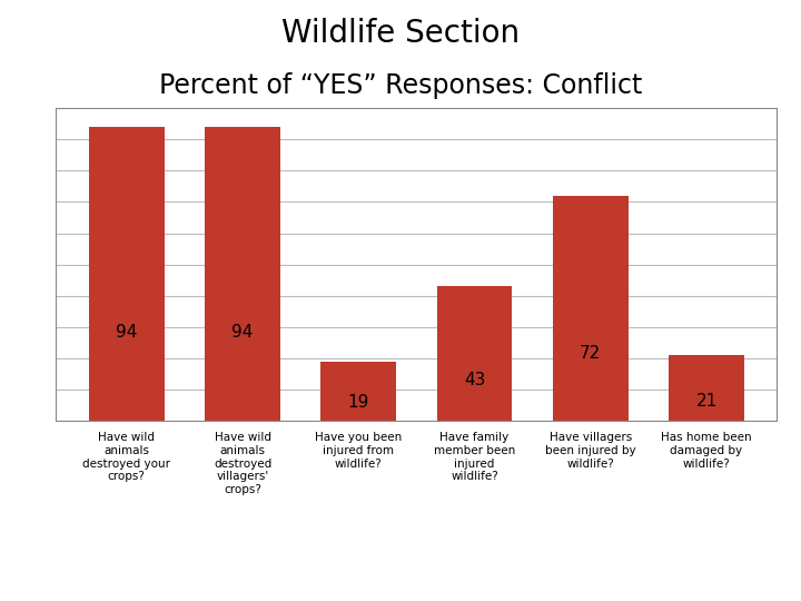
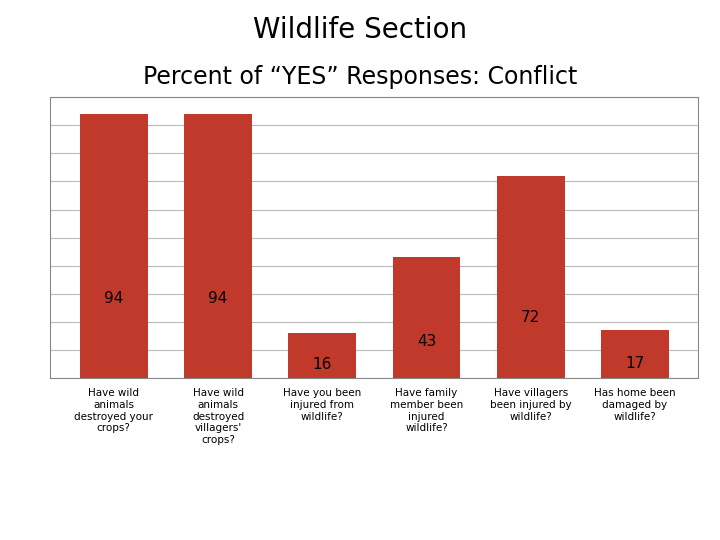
Have you been injured from wildlife?: 19 -> 16
Has home been damaged by wildlife?: 21 -> 17
